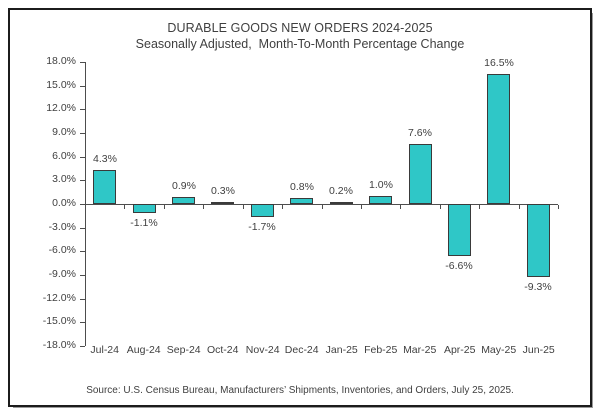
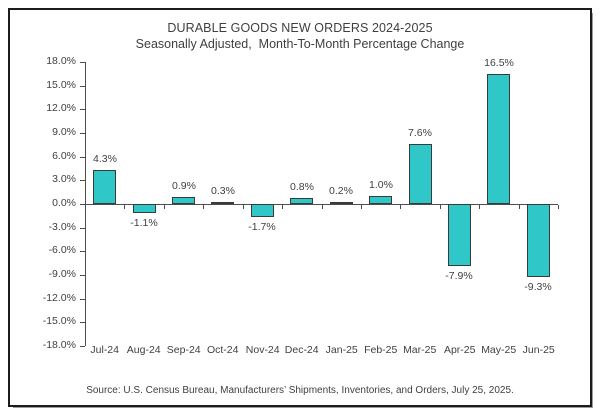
Apr-25: -6.6% -> -7.9%
